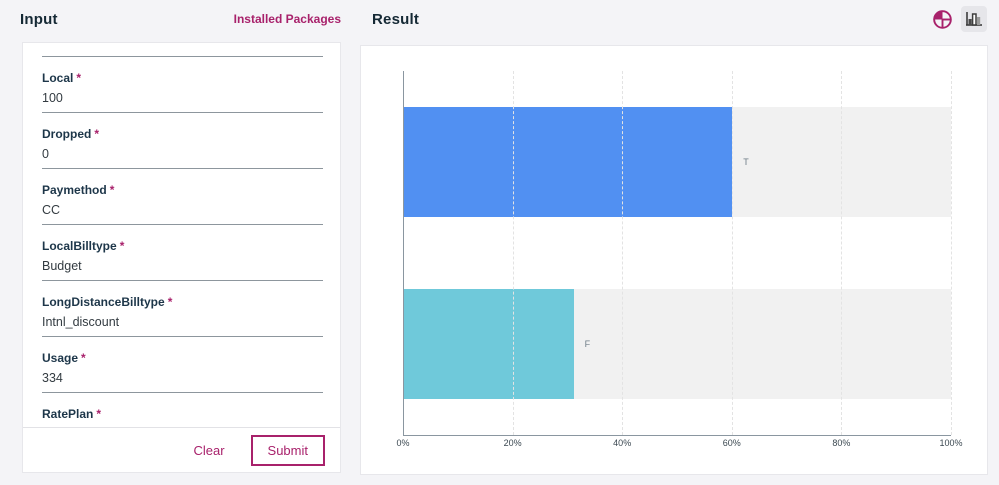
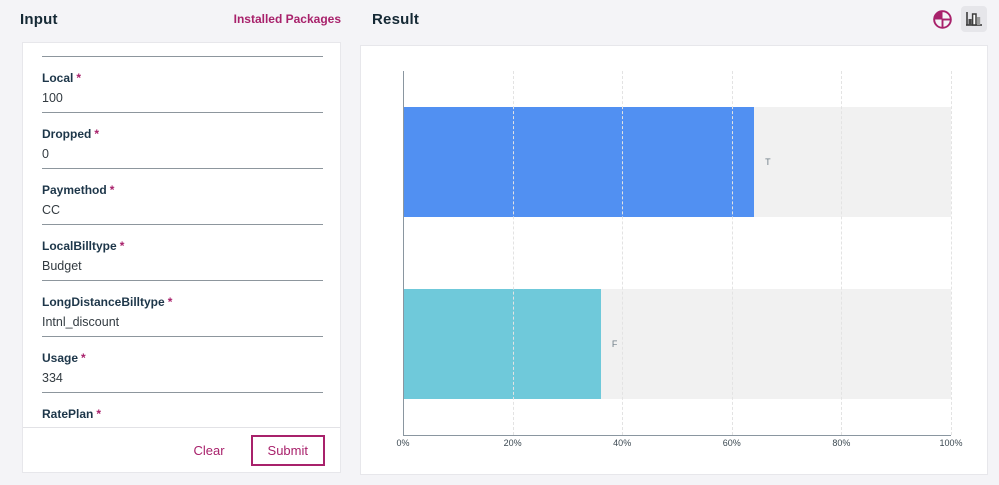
T: 60% -> 64%
F: 31% -> 36%
